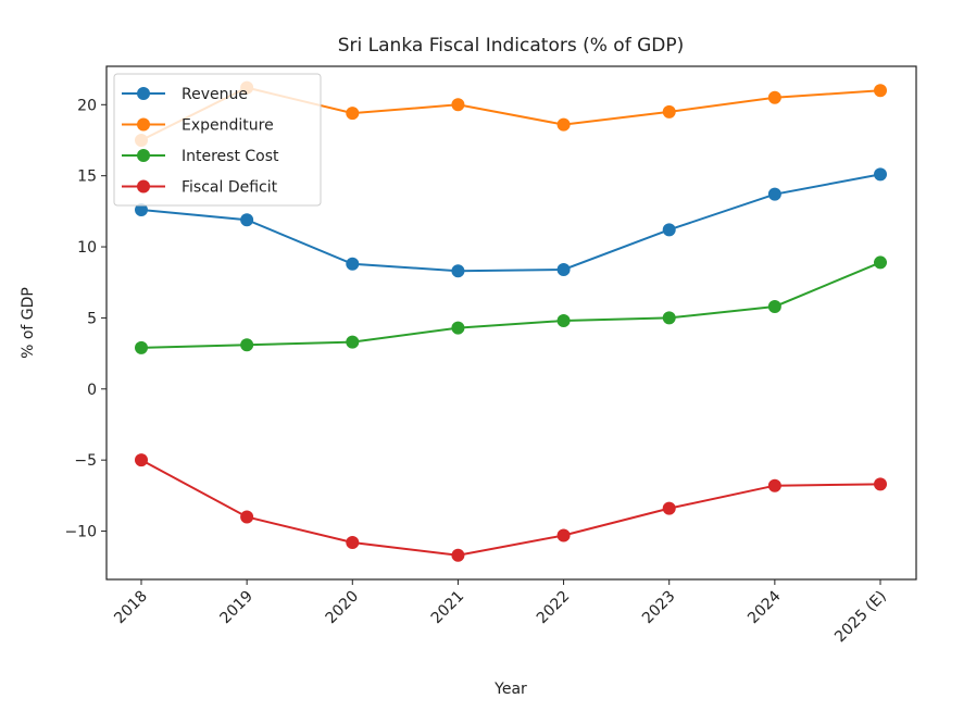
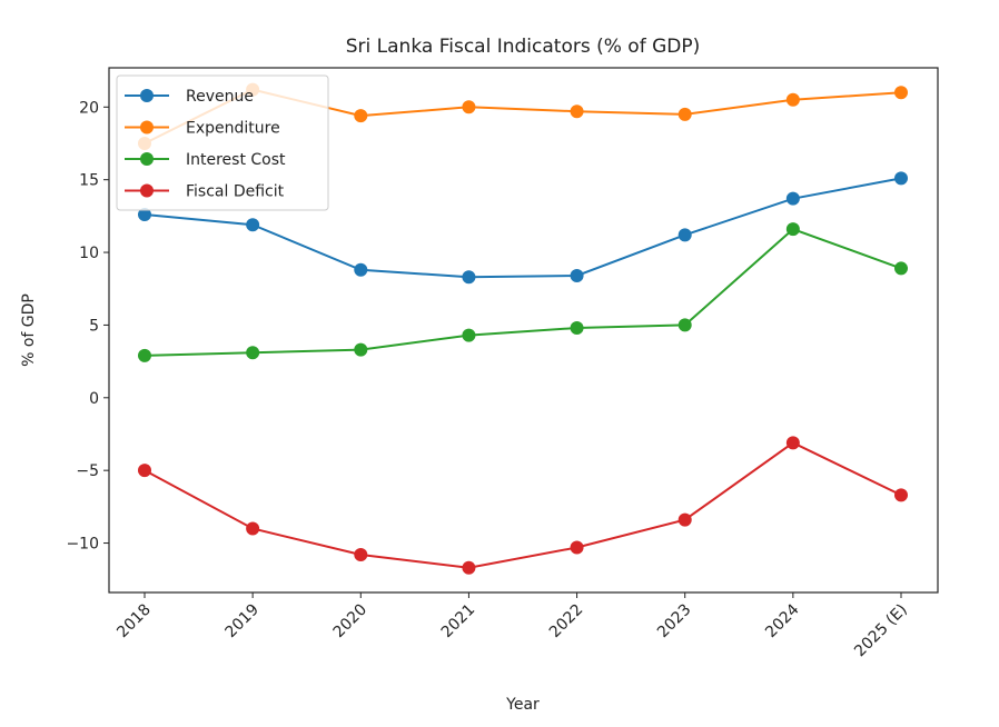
Expenditure/2022: 18.6 -> 19.7
Interest Cost/2024: 5.8 -> 11.6
Fiscal Deficit/2024: -6.8 -> -3.1
